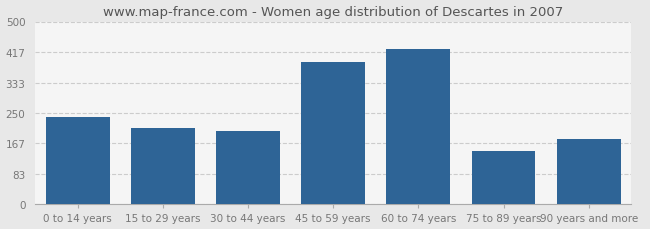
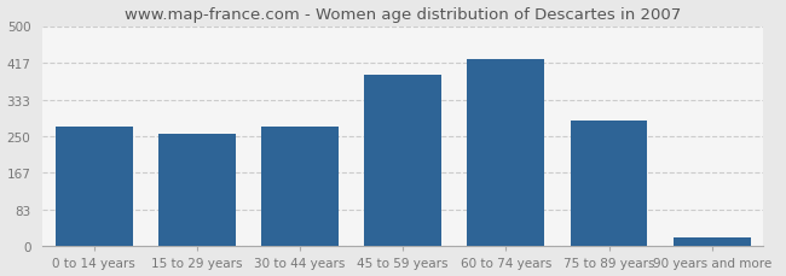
0 to 14 years: 240 -> 271
15 to 29 years: 210 -> 254
30 to 44 years: 200 -> 272
75 to 89 years: 145 -> 285
90 years and more: 180 -> 20
